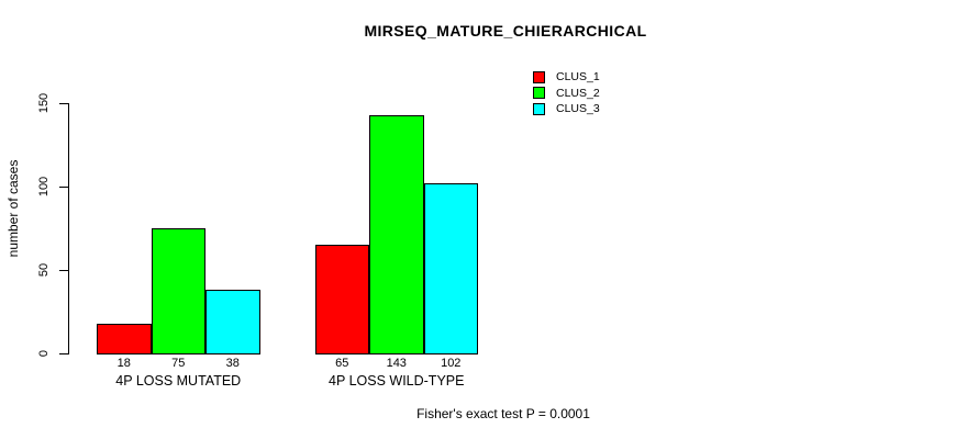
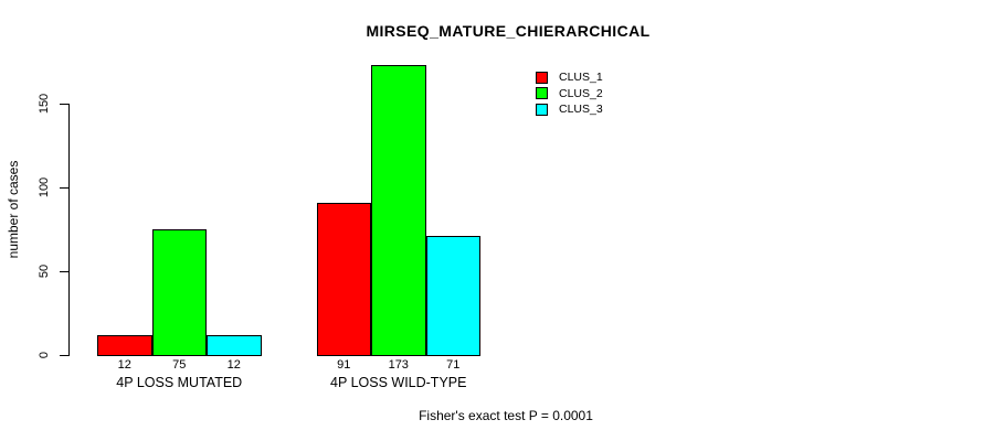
CLUS_1/4P LOSS MUTATED: 18 -> 12
CLUS_3/4P LOSS MUTATED: 38 -> 12
CLUS_1/4P LOSS WILD-TYPE: 65 -> 91
CLUS_2/4P LOSS WILD-TYPE: 143 -> 173
CLUS_3/4P LOSS WILD-TYPE: 102 -> 71
